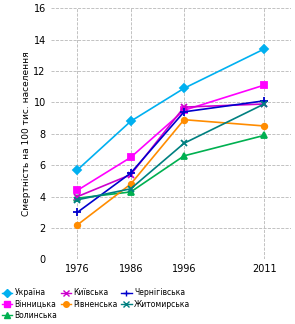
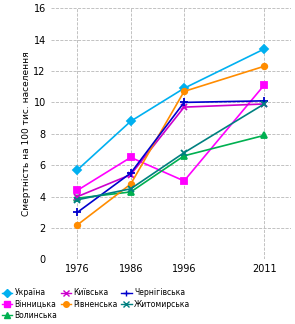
Вінницька/1996: 9.5 -> 5.0
Рівненська/1996: 8.9 -> 10.7
Чернігівська/1996: 9.4 -> 10.0
Житомирська/1996: 7.4 -> 6.8
Рівненська/2011: 8.5 -> 12.3
